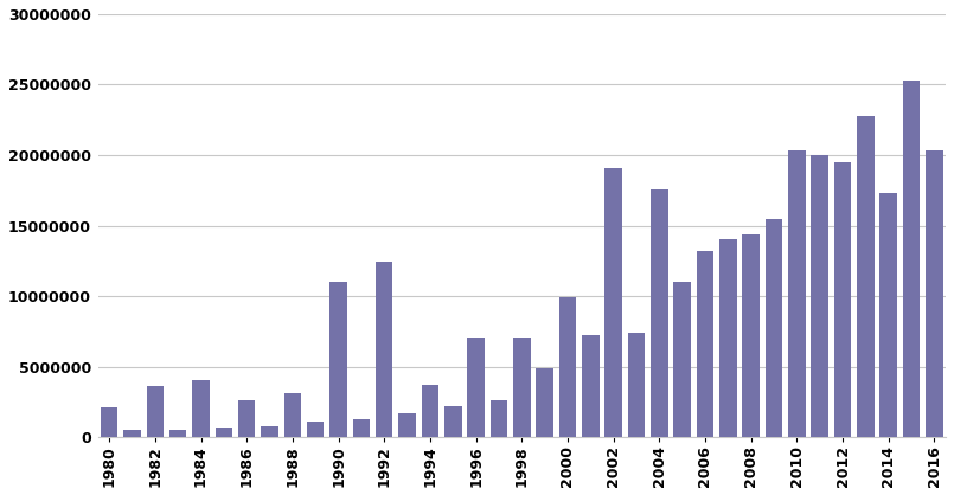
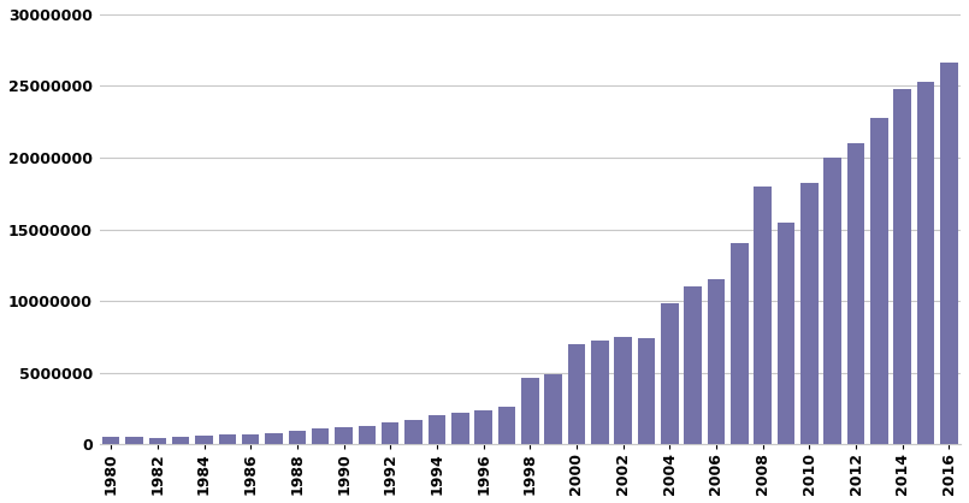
1980: 2100000 -> 500000
1982: 3600000 -> 400000
1984: 4000000 -> 600000
1986: 2600000 -> 700000
1988: 3100000 -> 1000000
1990: 11000000 -> 1200000
1992: 12400000 -> 1500000
1994: 3700000 -> 2000000
1996: 7100000 -> 2400000
1998: 7100000 -> 4600000
2000: 9900000 -> 7000000
2002: 19100000 -> 7500000
2004: 17600000 -> 9800000
2006: 13200000 -> 11500000
2008: 14400000 -> 18000000
2010: 20300000 -> 18200000
2012: 19500000 -> 21000000
2014: 17300000 -> 24800000
2016: 20300000 -> 26600000
